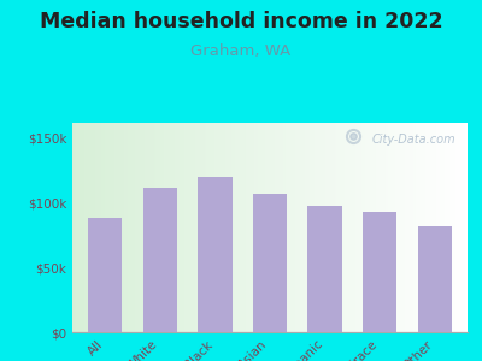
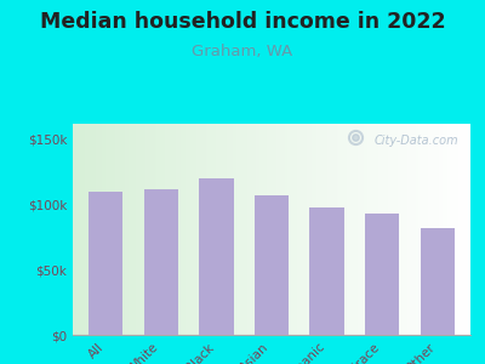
All: $88k -> $110k
